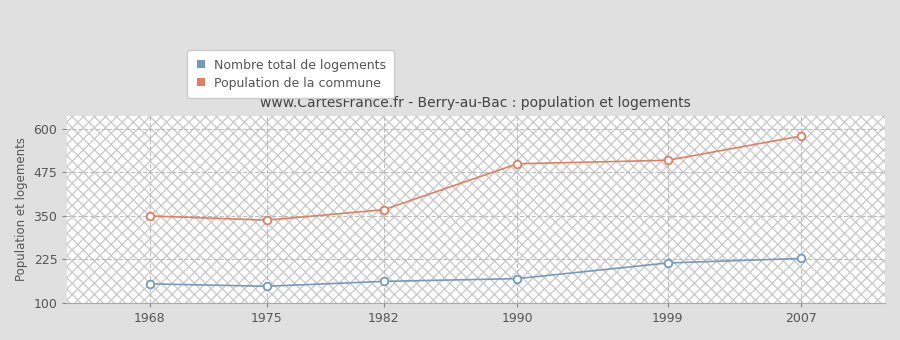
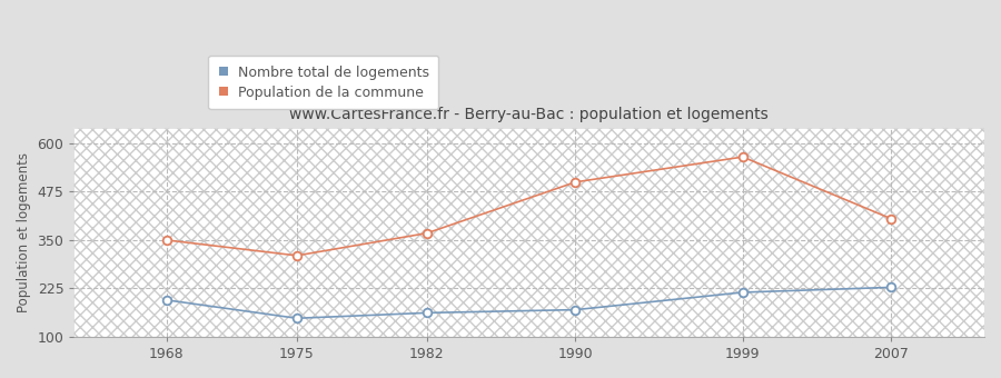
Nombre total de logements/1968: 155 -> 195
Population de la commune/1975: 338 -> 310
Population de la commune/1999: 510 -> 565
Population de la commune/2007: 580 -> 405
